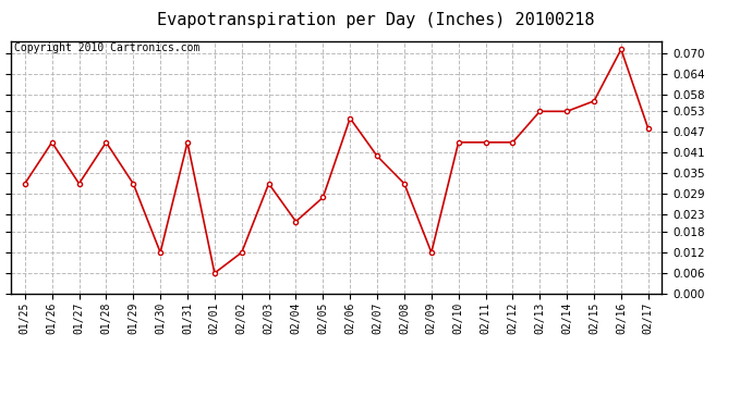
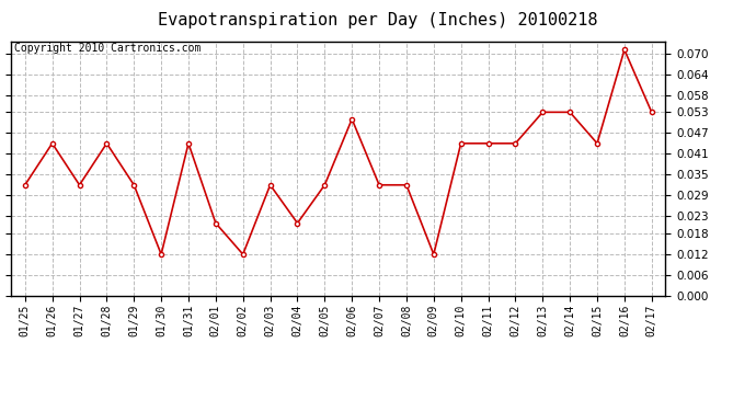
02/01: 0.006 -> 0.021
02/05: 0.028 -> 0.032
02/07: 0.040 -> 0.032
02/15: 0.056 -> 0.044
02/17: 0.048 -> 0.053
